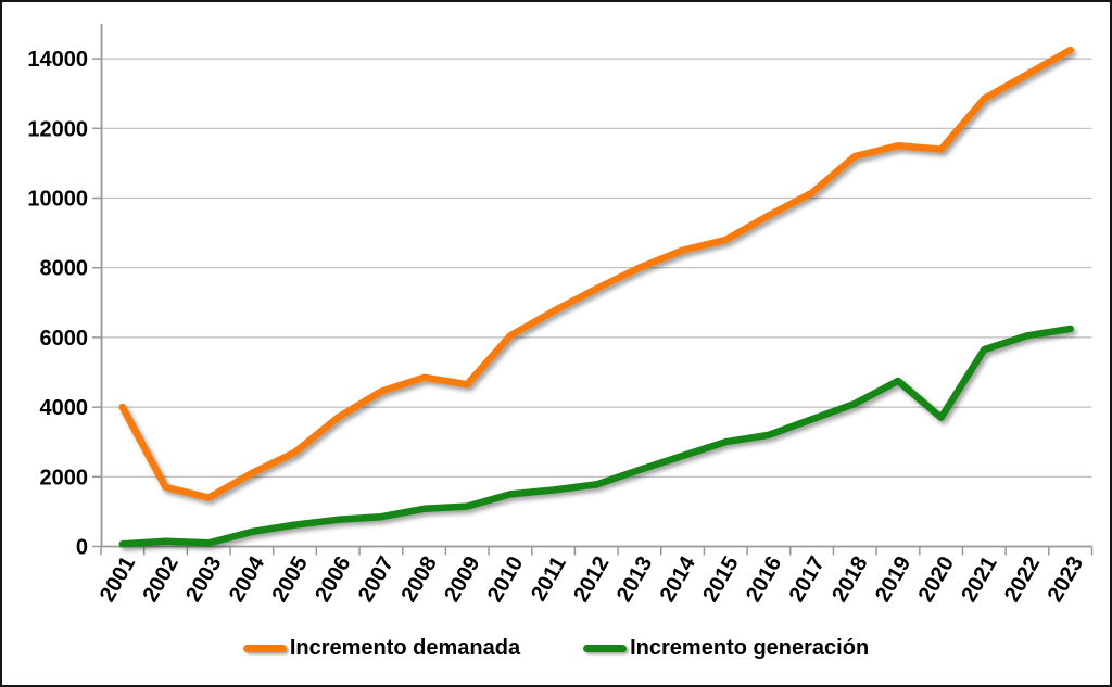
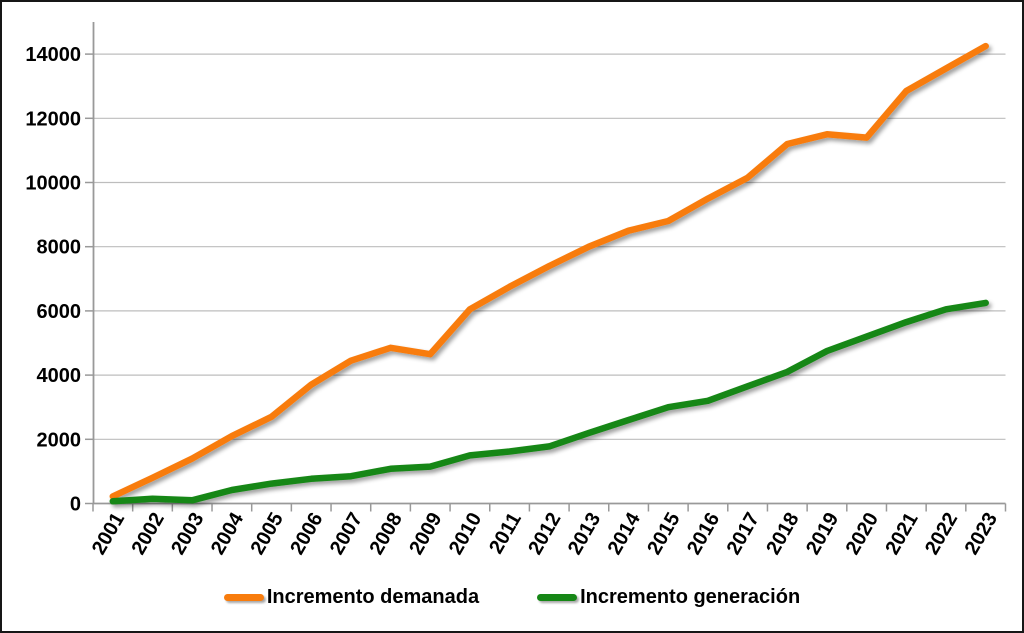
Incremento demanada/2001: 4000 -> 200
Incremento demanada/2002: 1700 -> 800
Incremento generación/2020: 3700 -> 5200
